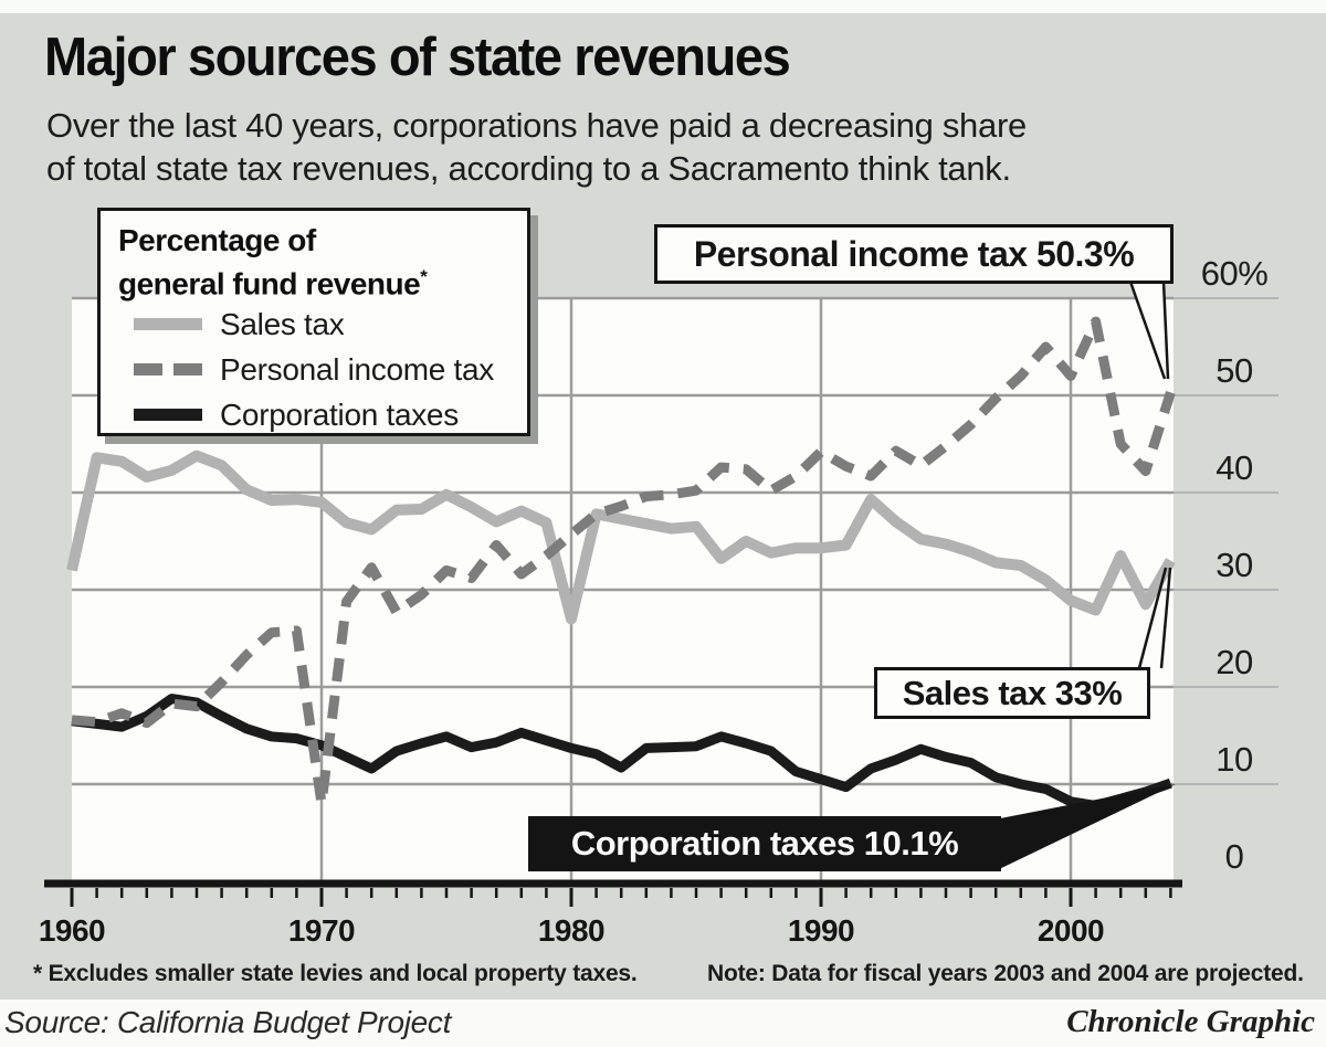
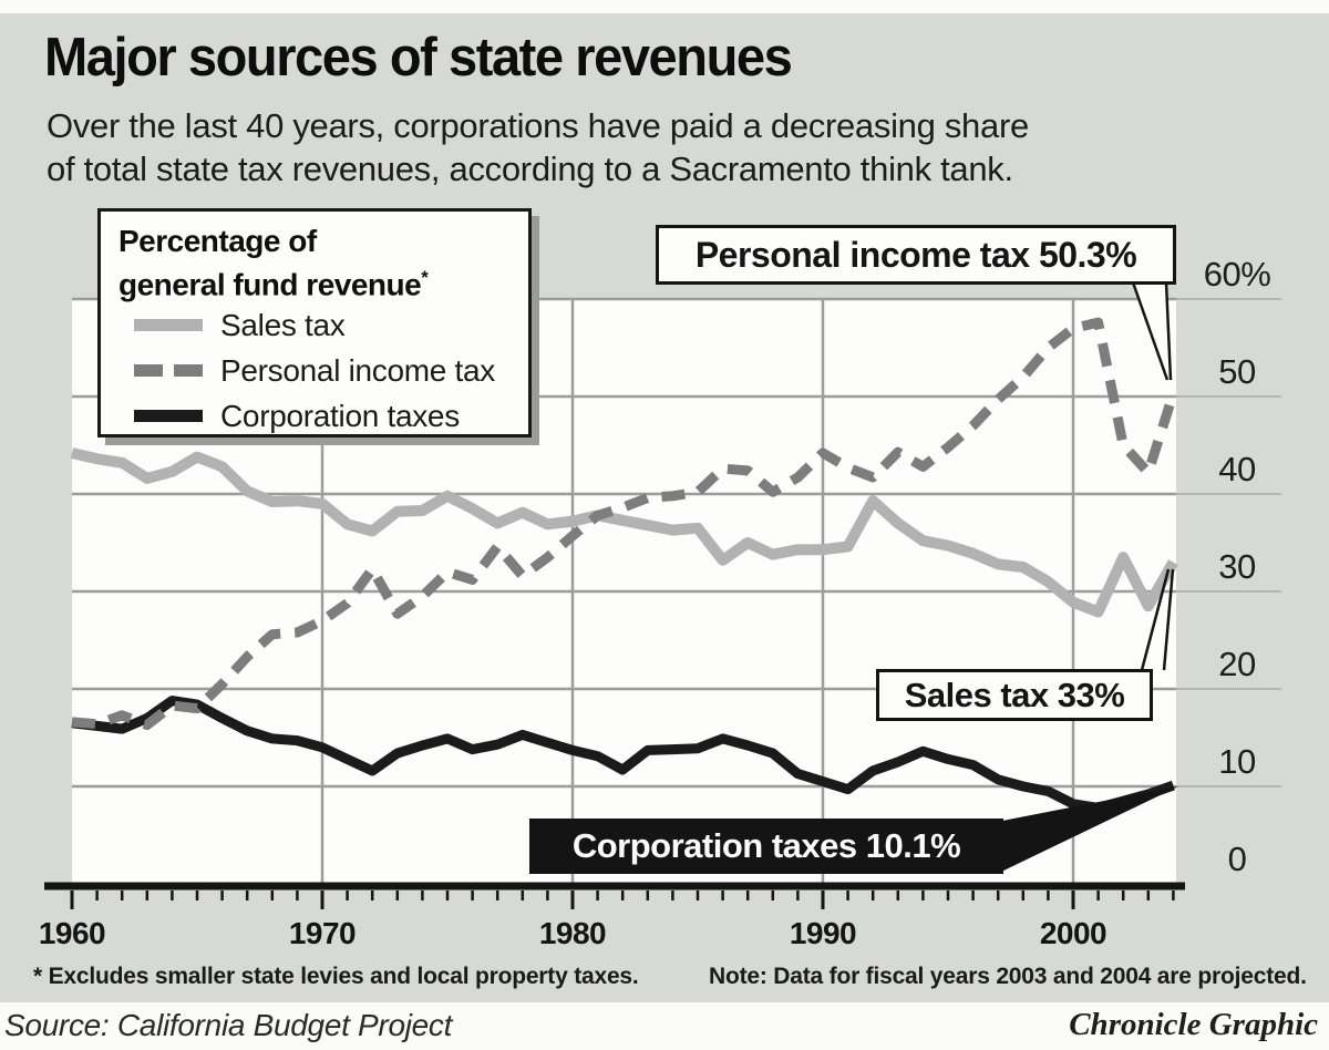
Sales tax/1960: 32 -> 44
Personal income tax/1970: 8 -> 27
Sales tax/1980: 27 -> 37
Personal income tax/2000: 52 -> 57
